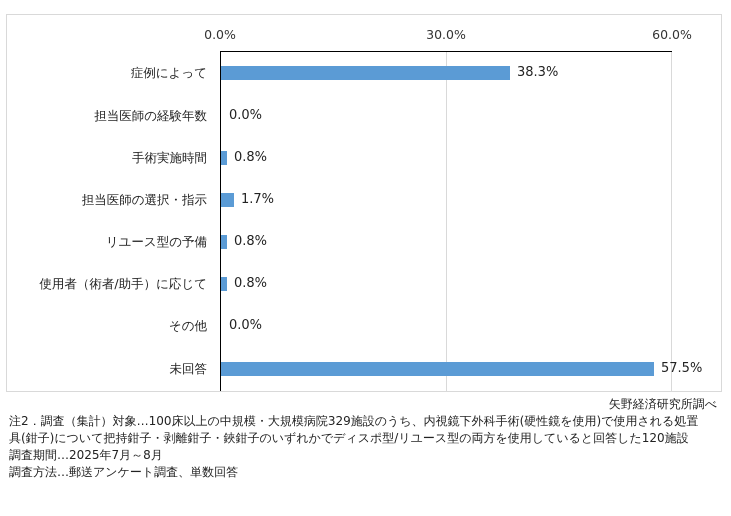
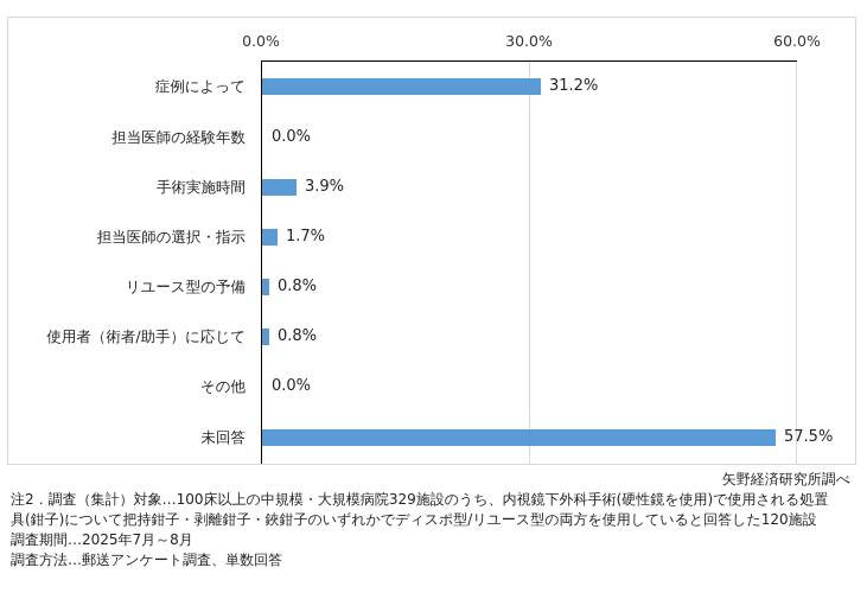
症例によって: 38.3% -> 31.2%
手術実施時間: 0.8% -> 3.9%
